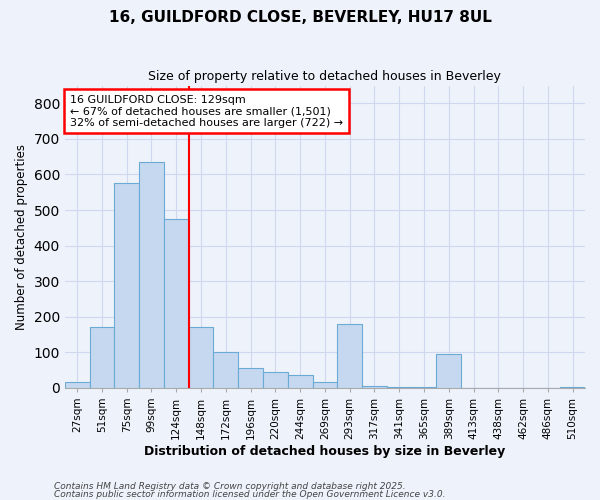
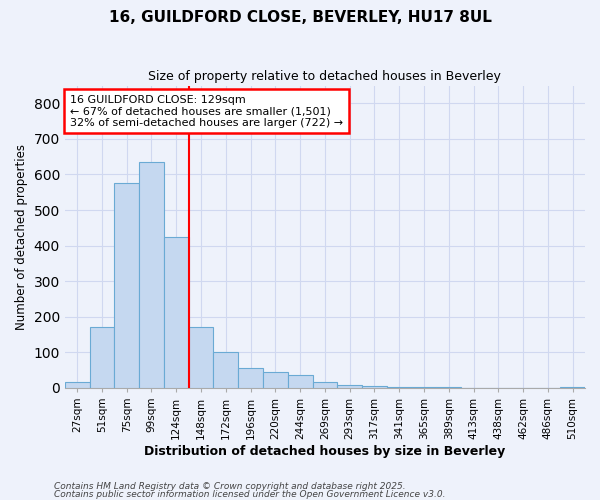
124sqm: 475 -> 425
293sqm: 180 -> 8
389sqm: 95 -> 2
